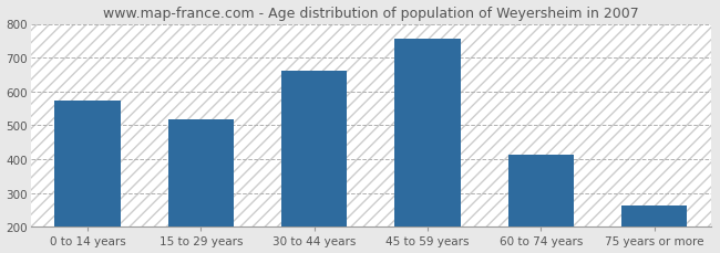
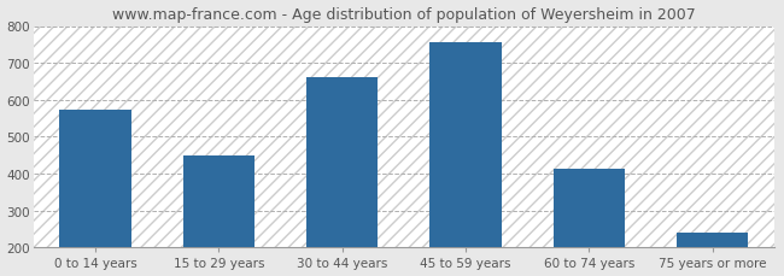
15 to 29 years: 516 -> 450
75 years or more: 261 -> 240
